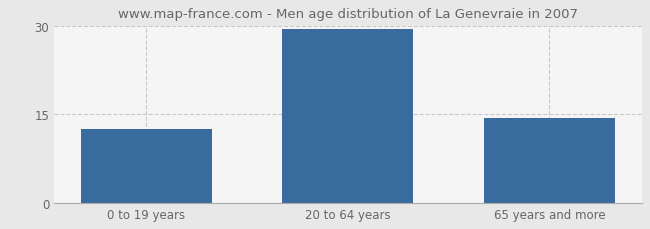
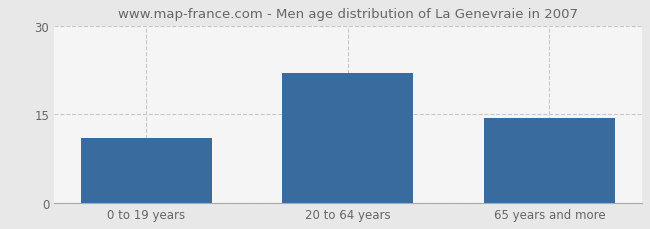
0 to 19 years: 12.5 -> 11.0
20 to 64 years: 29.5 -> 22.0
